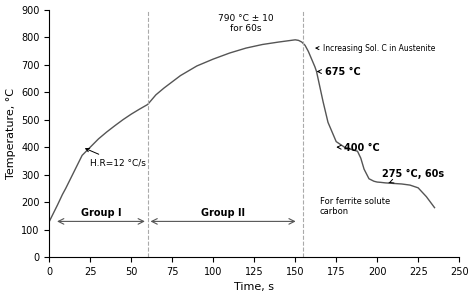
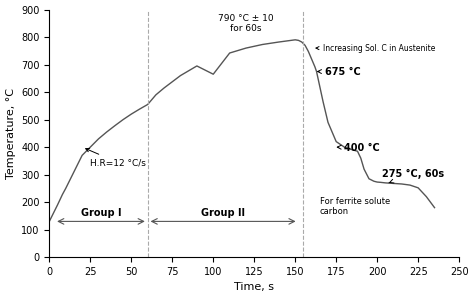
100: 720 -> 665
